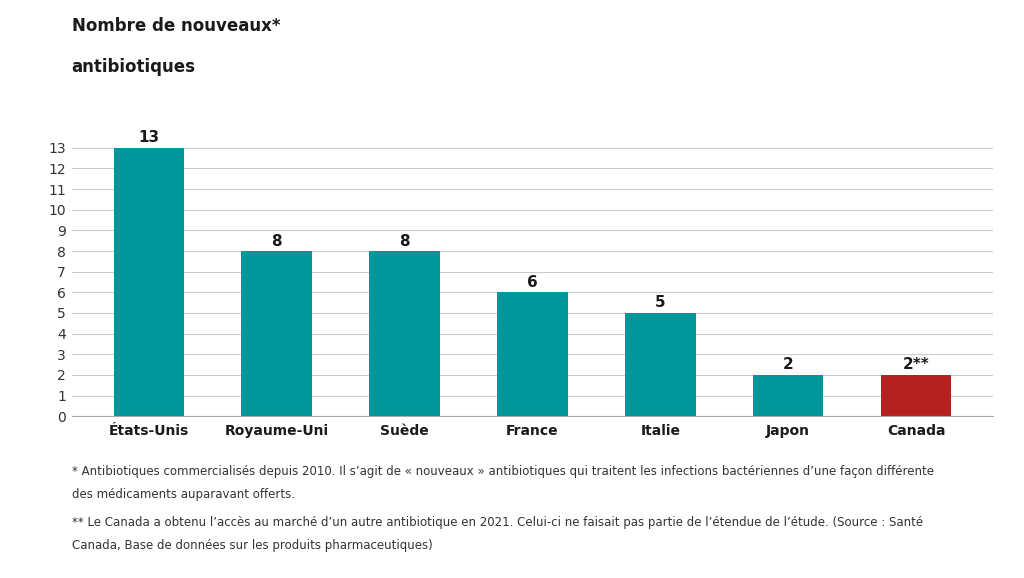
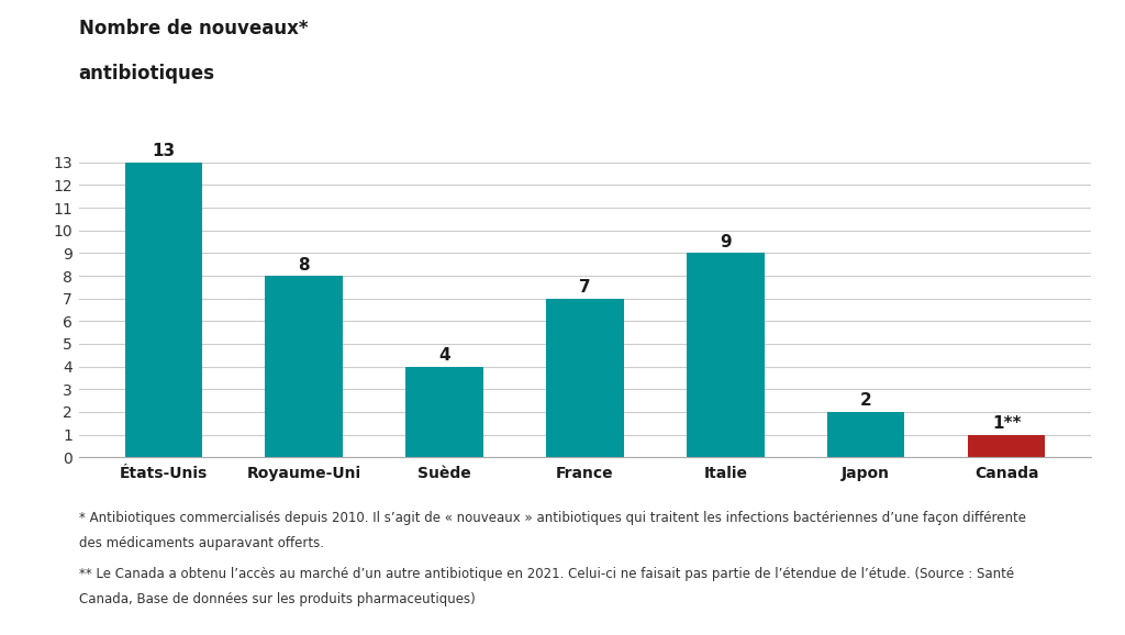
Suède: 8 -> 4
France: 6 -> 7
Italie: 5 -> 9
Canada: 2** -> 1**
